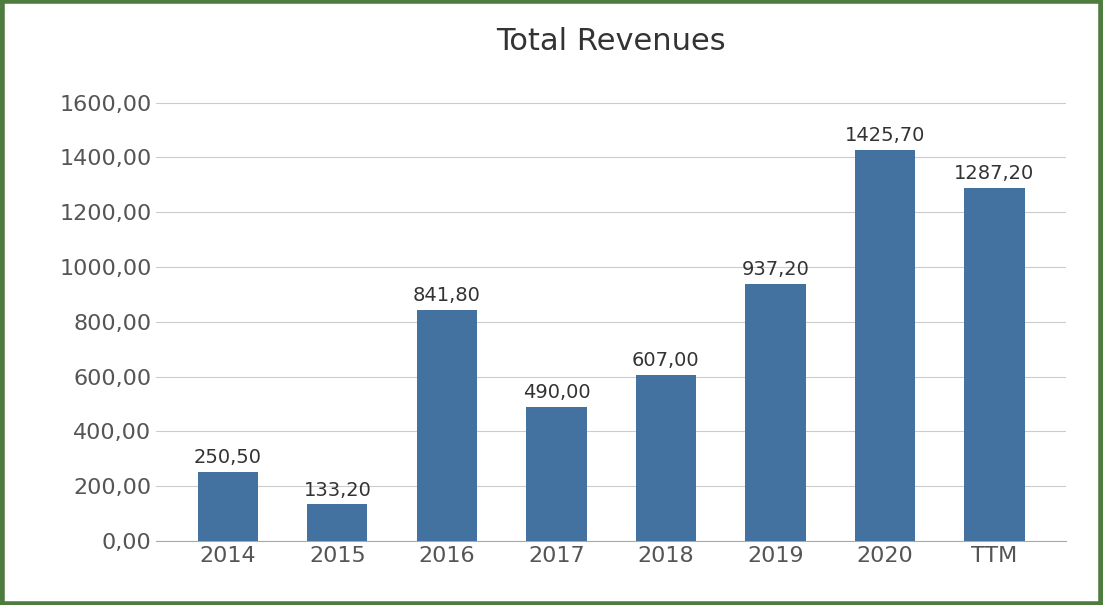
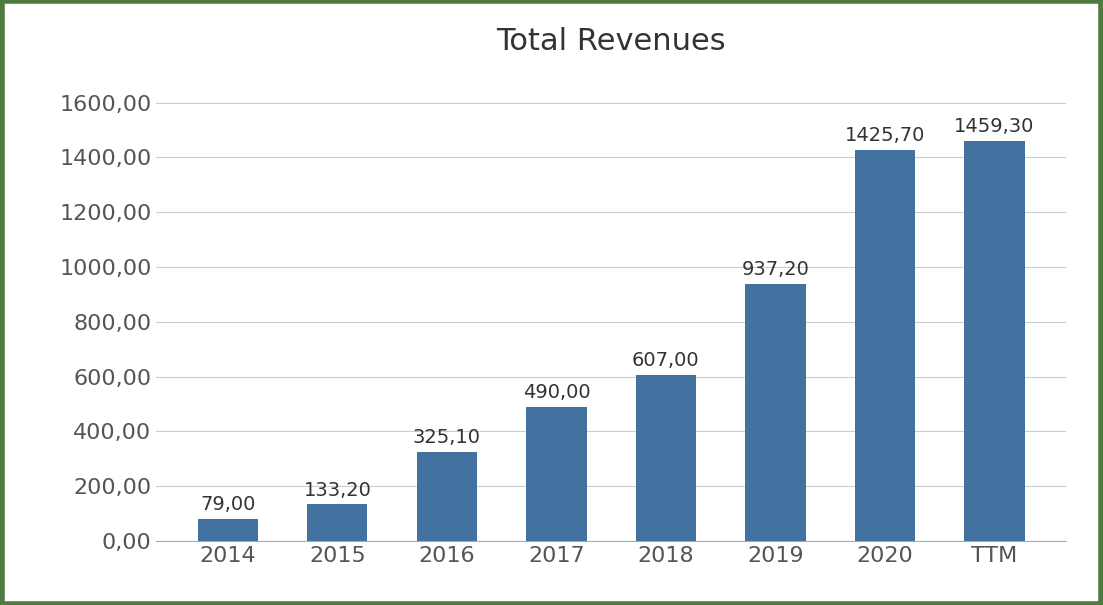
2014: 250,50 -> 79,00
2016: 841,80 -> 325,10
TTM: 1287,20 -> 1459,30
